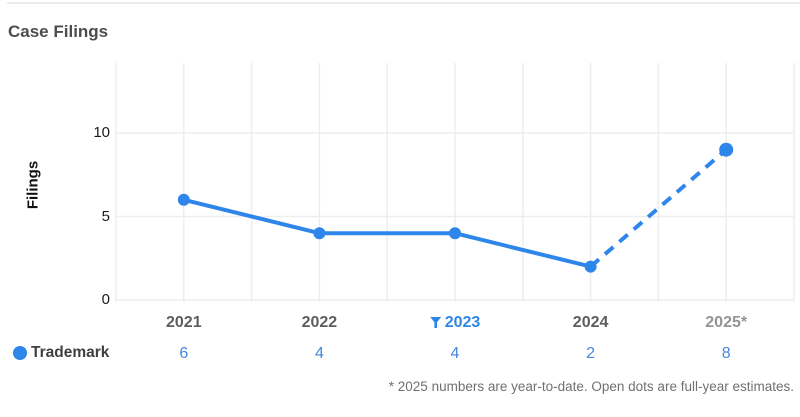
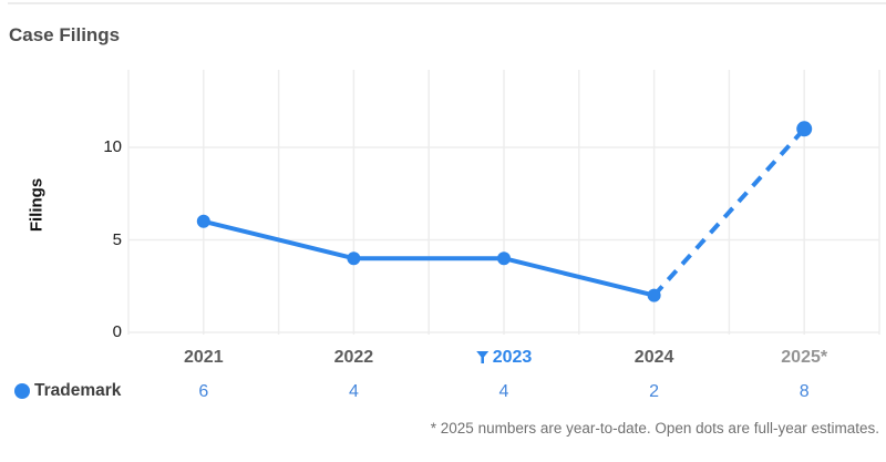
2025*: 9 -> 11
